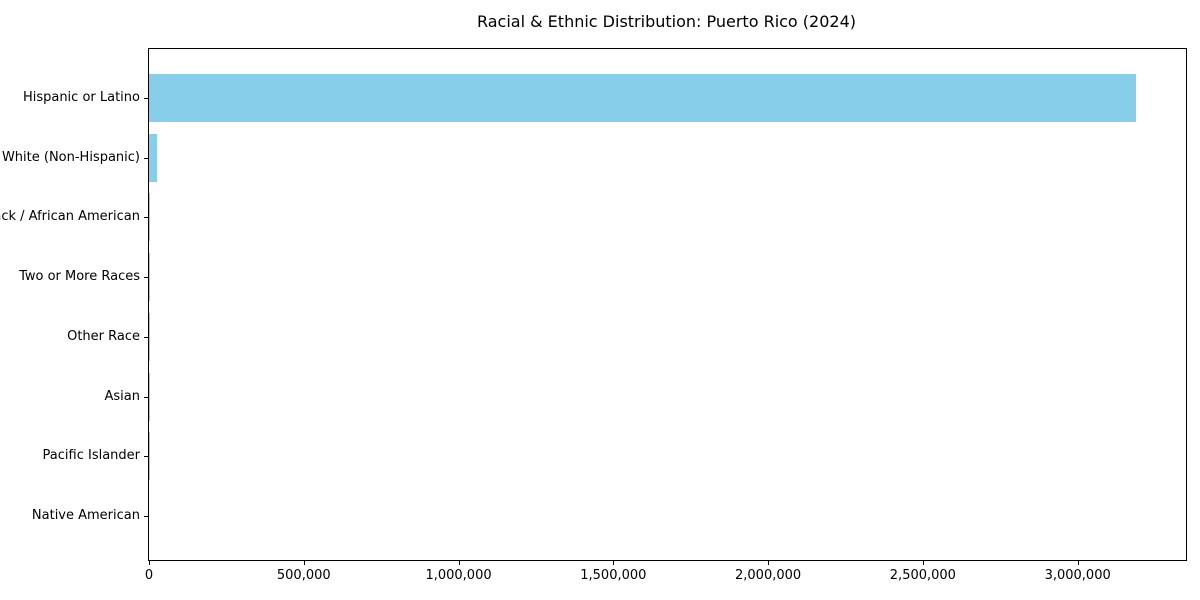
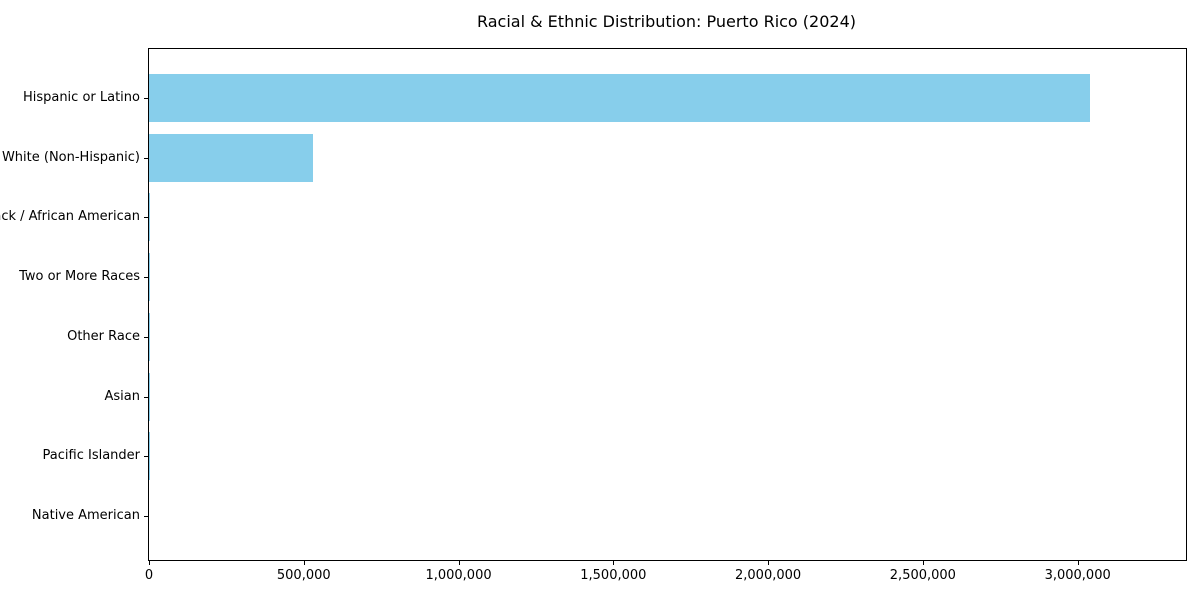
Hispanic or Latino: 3190000 -> 3040000
White (Non-Hispanic): 30000 -> 530000
